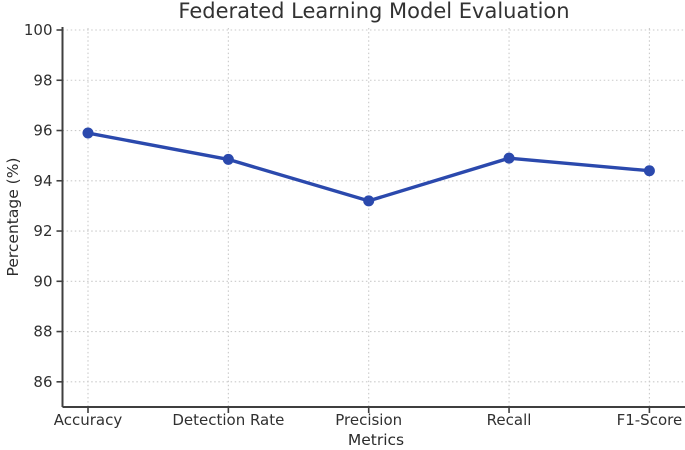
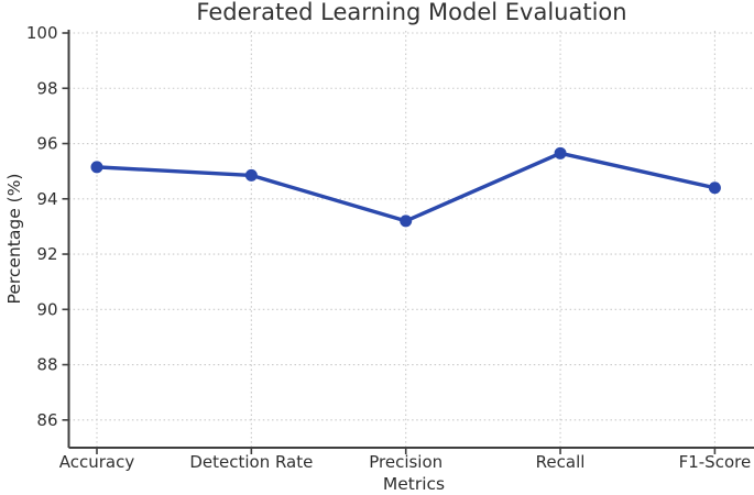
Accuracy: 95.9 -> 95.2
Recall: 94.9 -> 95.7
